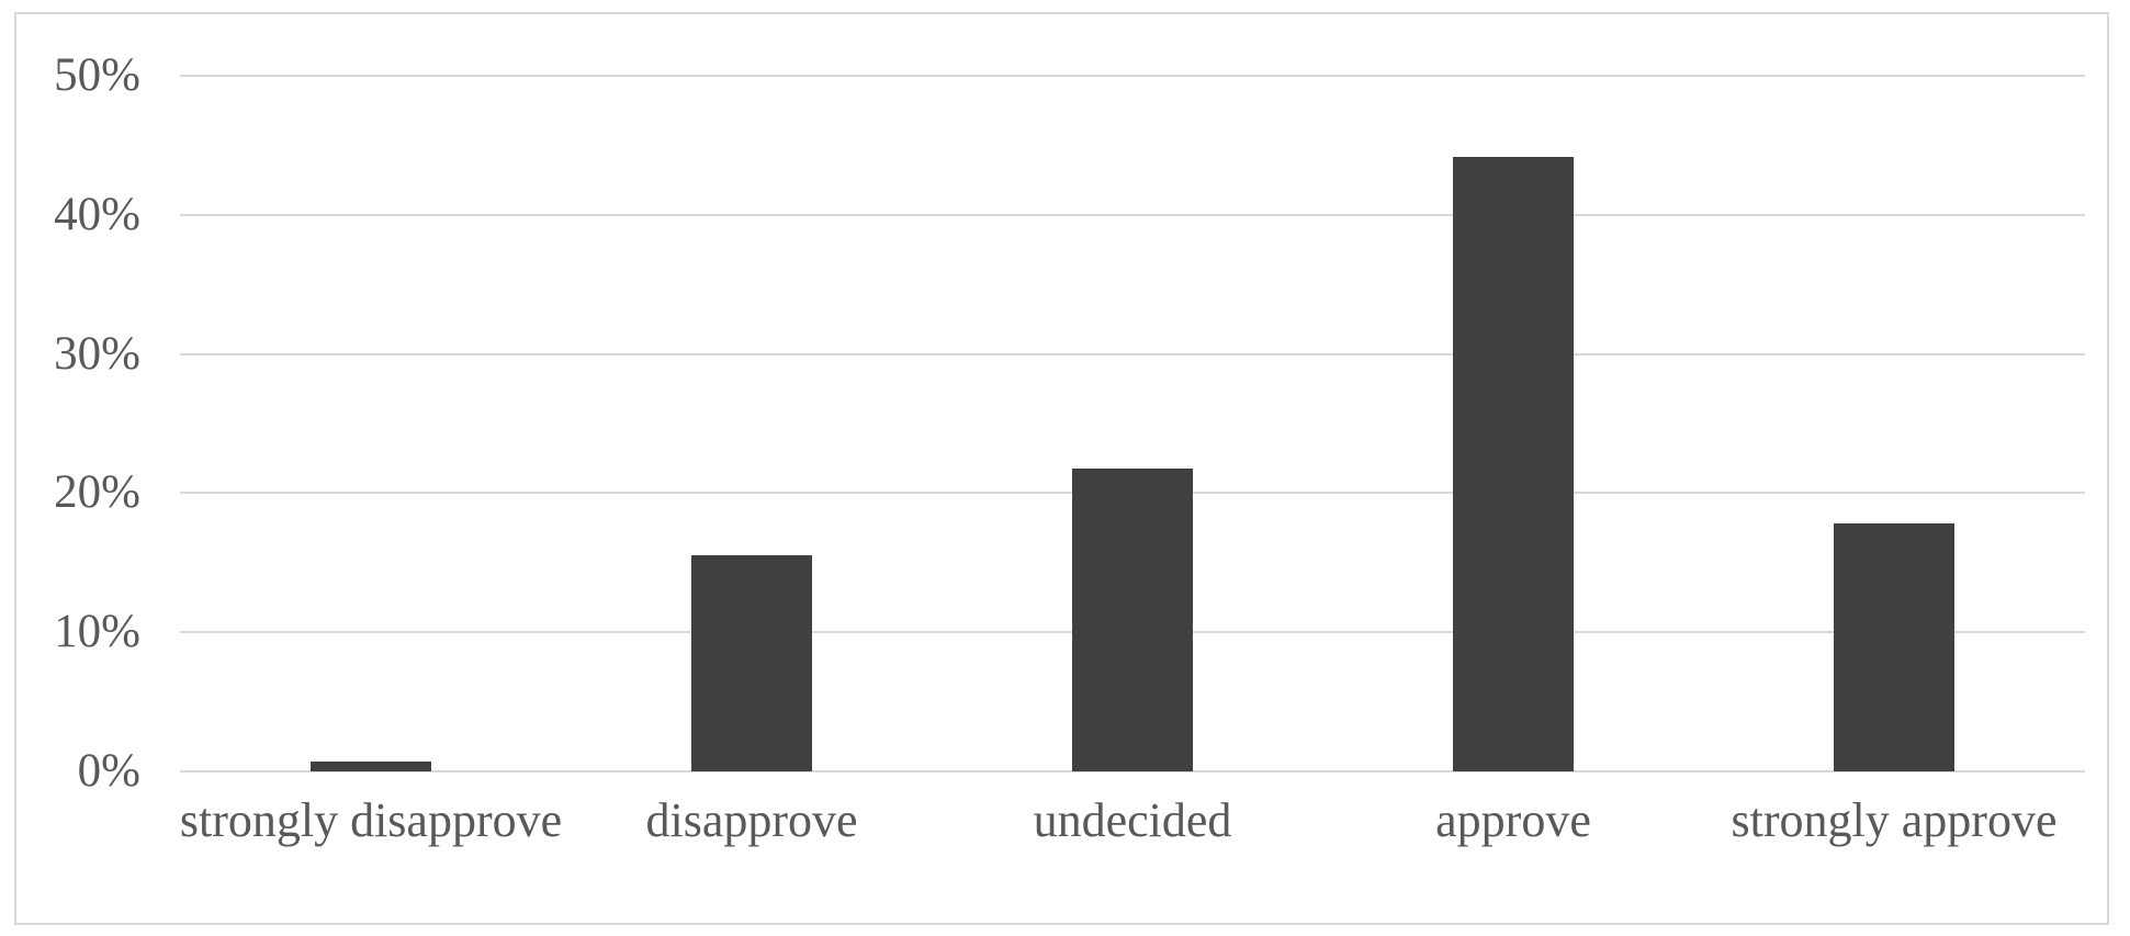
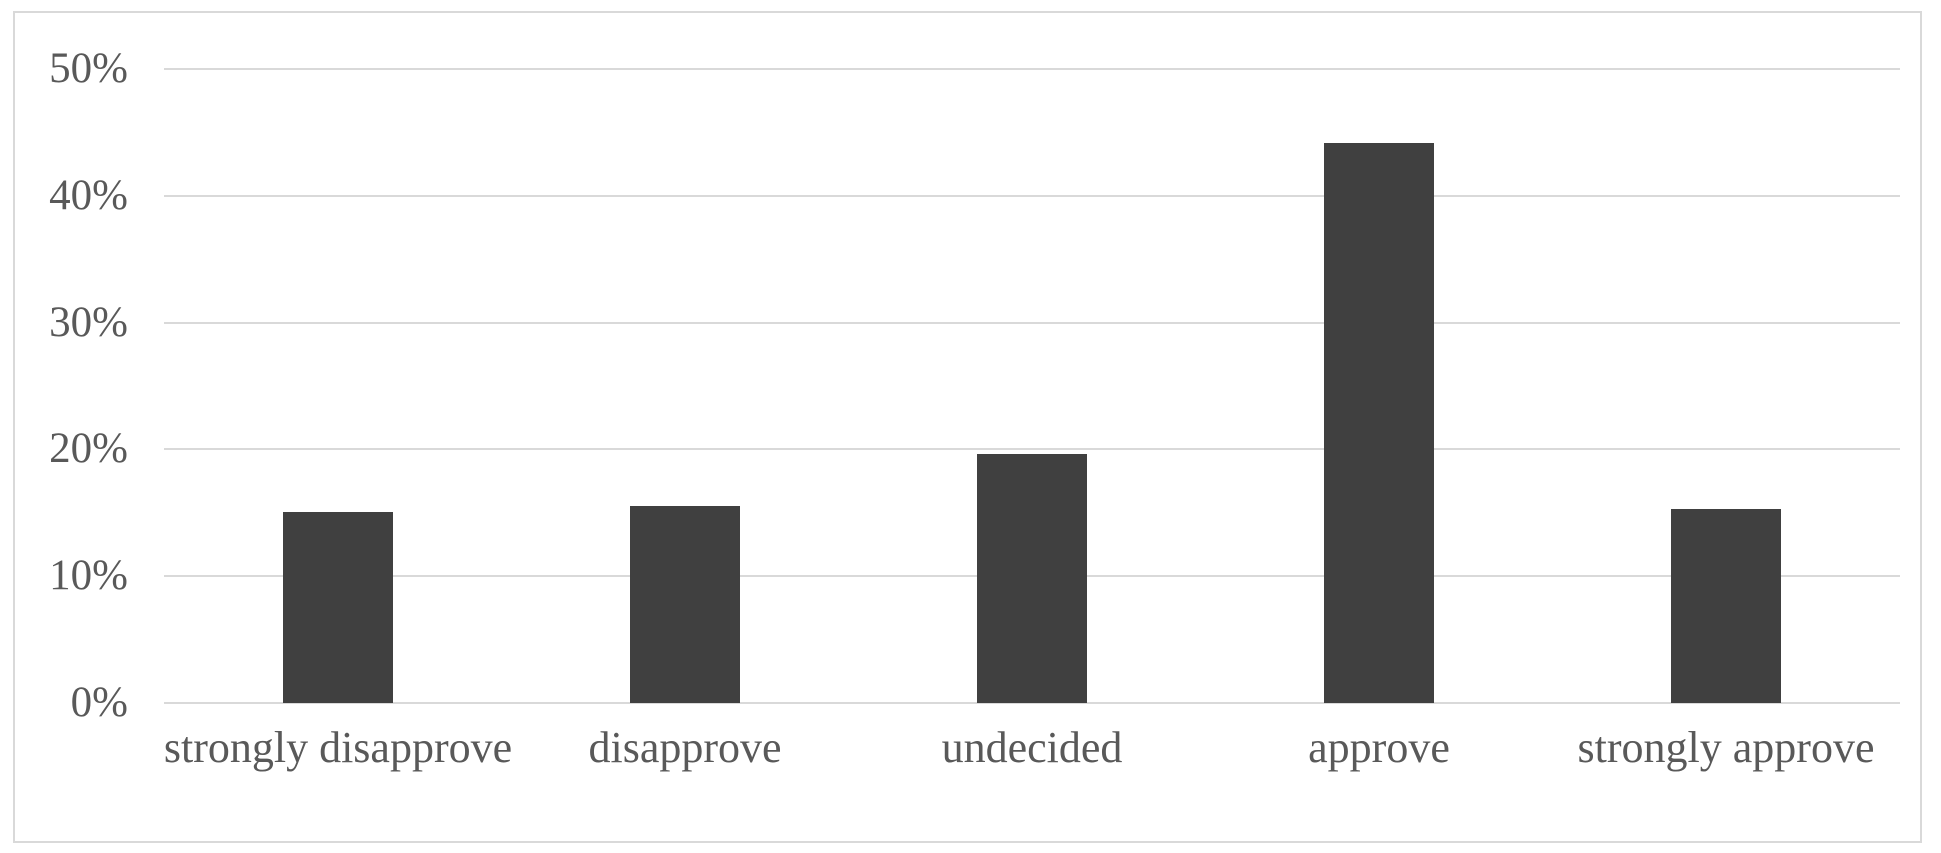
strongly disapprove: 0.7% -> 15.1%
undecided: 21.8% -> 19.6%
strongly approve: 17.8% -> 15.3%
